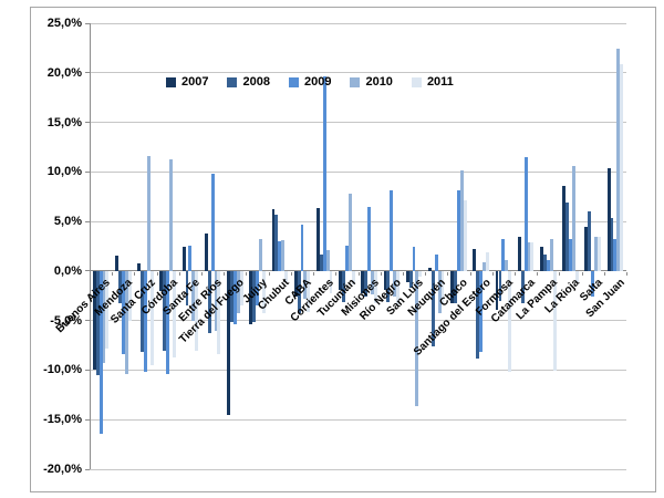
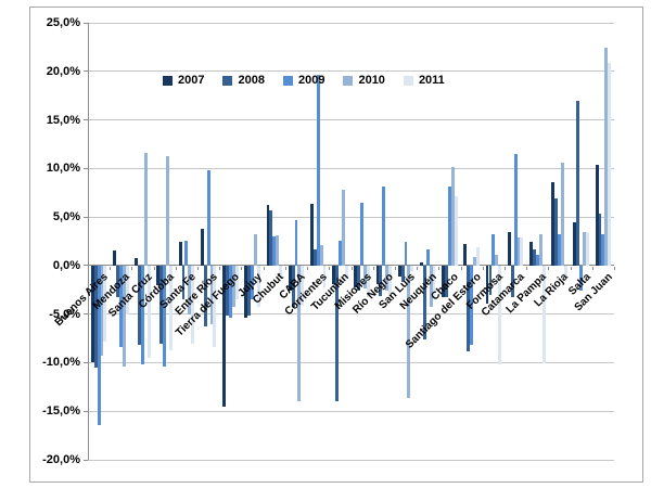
2010/CABA: -3% -> -14%
2008/Tucumán: -3% -> -14%
2008/Salta: 6% -> 17%
